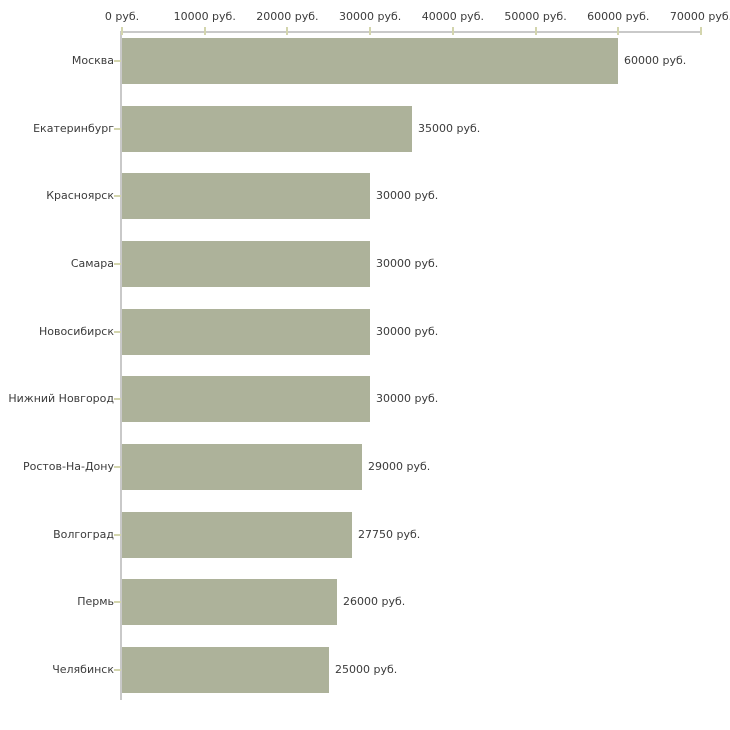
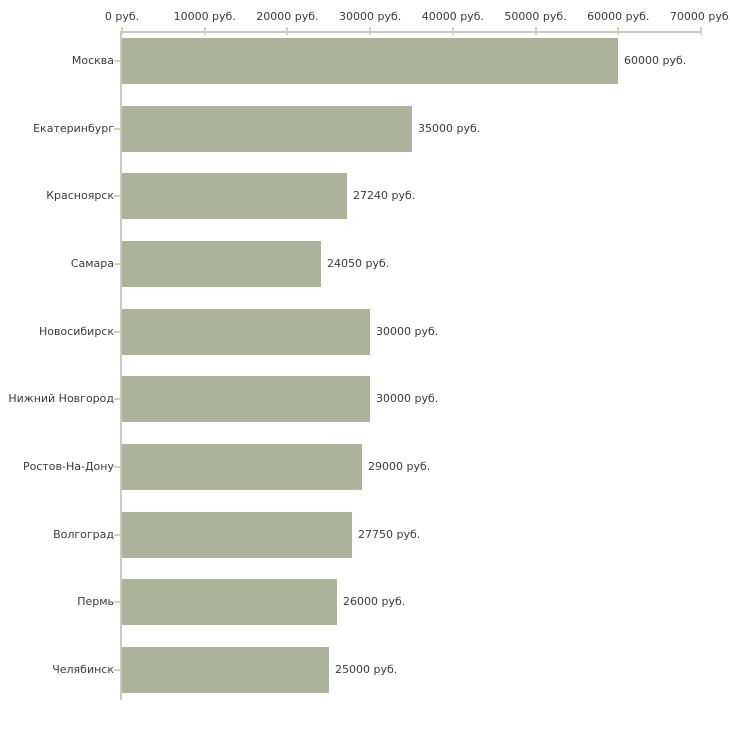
Красноярск: 30000 -> 27240
Самара: 30000 -> 24050
